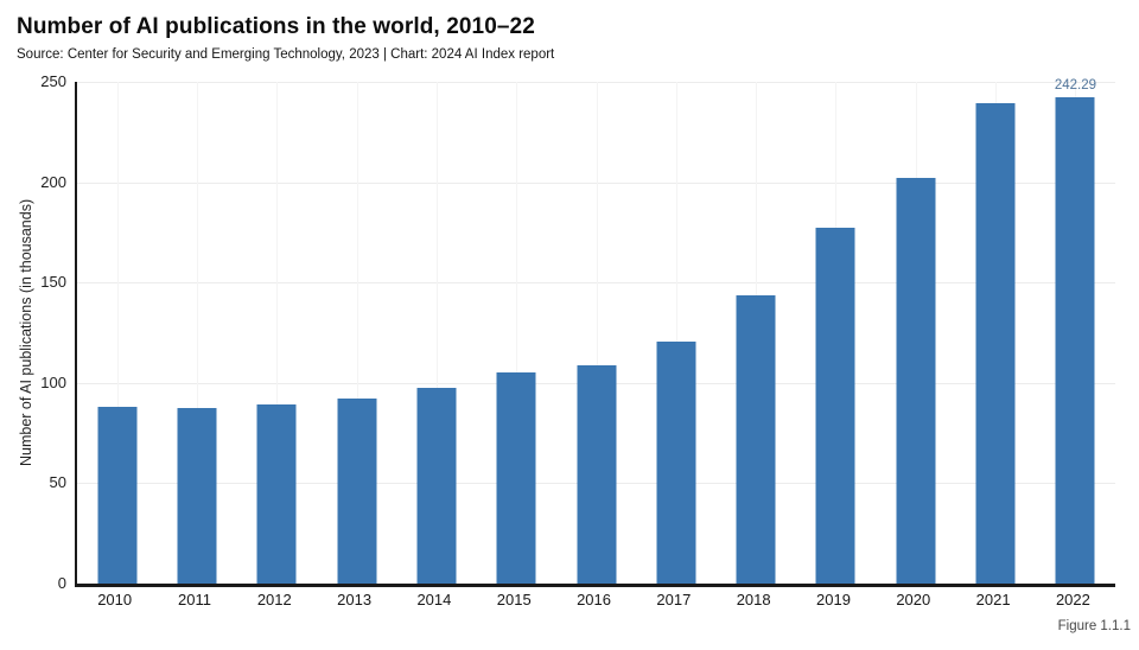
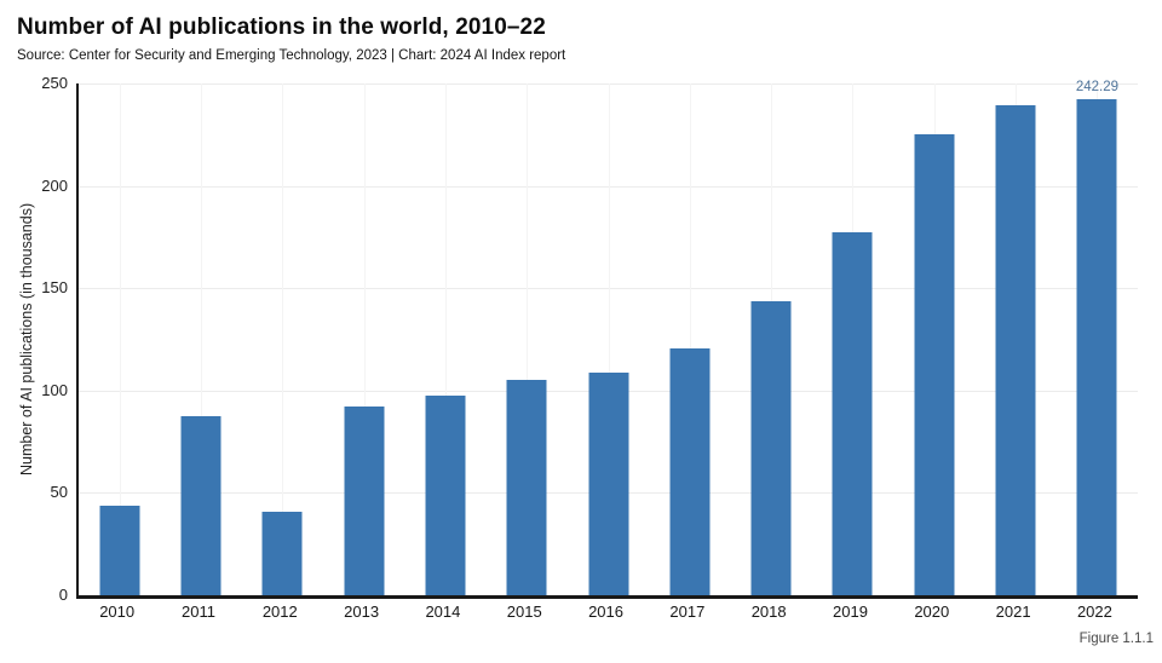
2010: 88 -> 44
2012: 90 -> 41
2020: 202 -> 225
